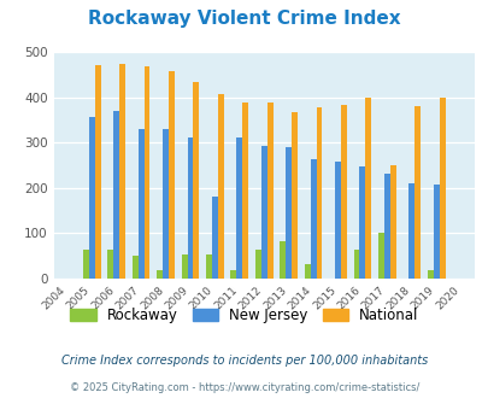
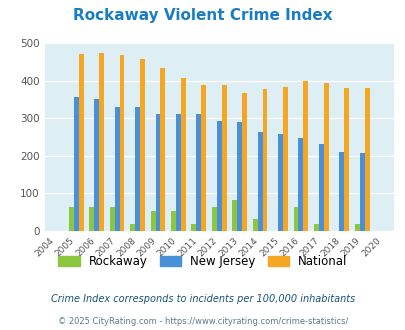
New Jersey/2006: 370 -> 350
Rockaway/2007: 50 -> 65
New Jersey/2010: 180 -> 310
Rockaway/2017: 100 -> 18
National/2017: 250 -> 394
National/2019: 400 -> 380
